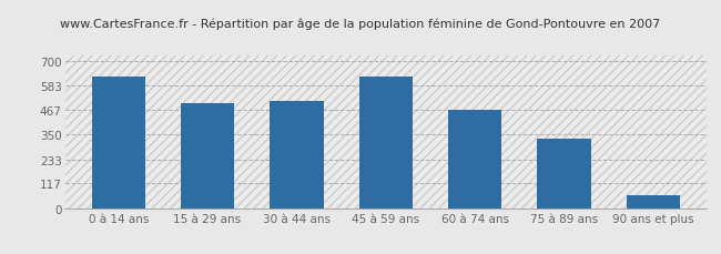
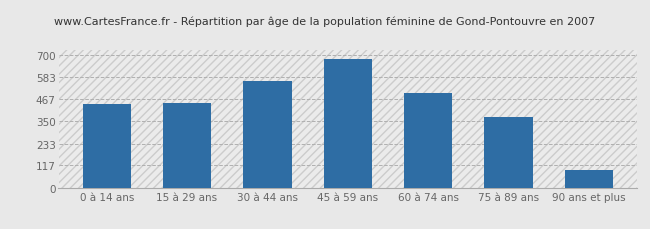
0 à 14 ans: 630 -> 440
15 à 29 ans: 500 -> 450
30 à 44 ans: 510 -> 570
45 à 59 ans: 630 -> 680
60 à 74 ans: 470 -> 500
75 à 89 ans: 330 -> 380
90 ans et plus: 60 -> 100
